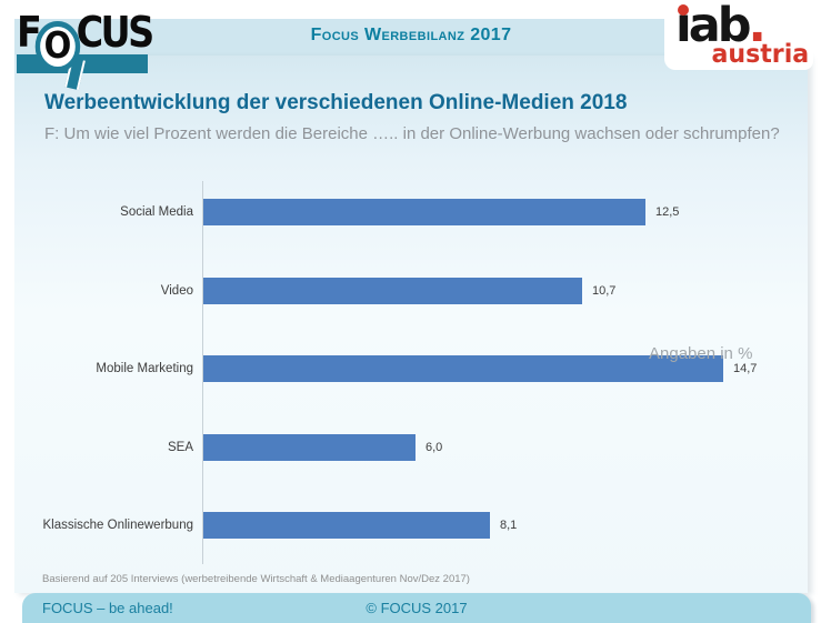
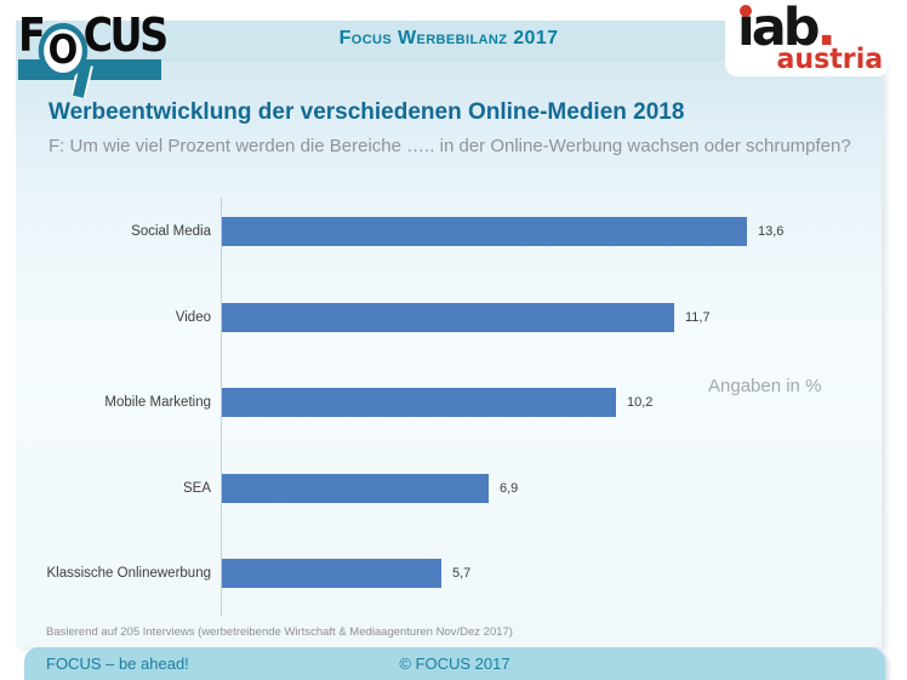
Social Media: 12,5 -> 13,6
Video: 10,7 -> 11,7
Mobile Marketing: 14,7 -> 10,2
SEA: 6,0 -> 6,9
Klassische Onlinewerbung: 8,1 -> 5,7
